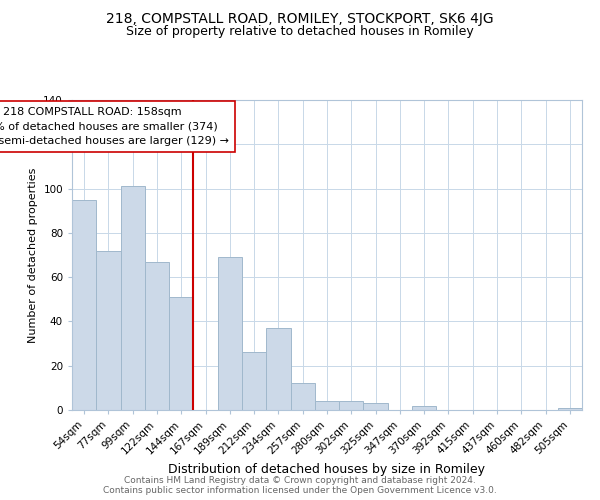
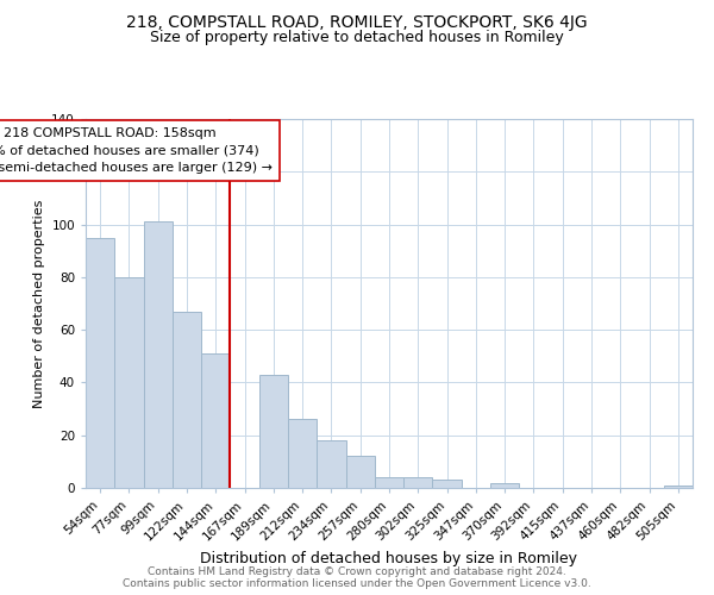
77sqm: 72 -> 80
189sqm: 69 -> 43
234sqm: 37 -> 18
